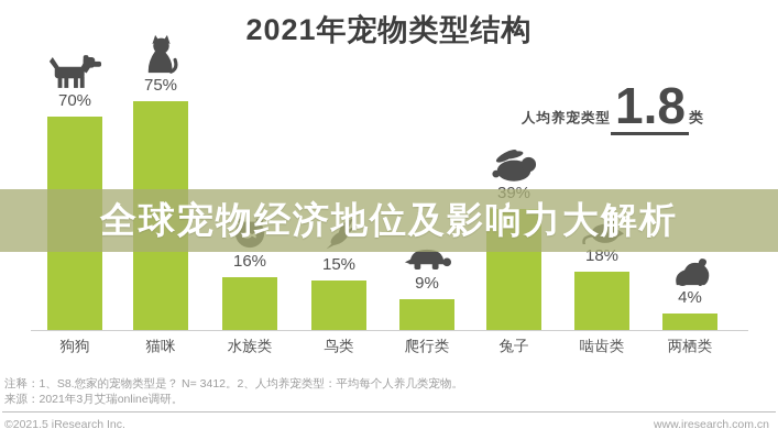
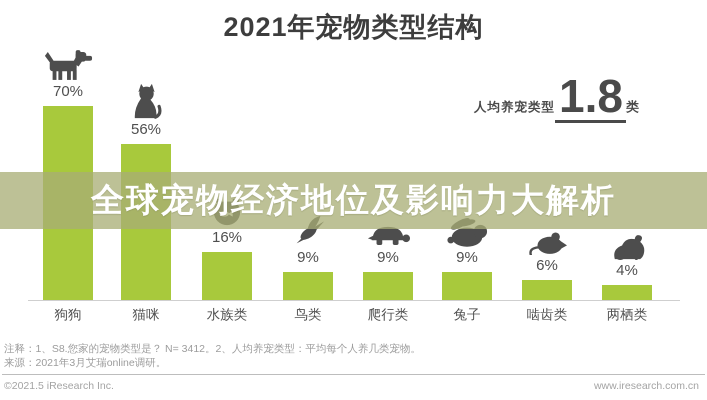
猫咪: 75% -> 56%
鸟类: 15% -> 9%
兔子: 39% -> 9%
啮齿类: 18% -> 6%
